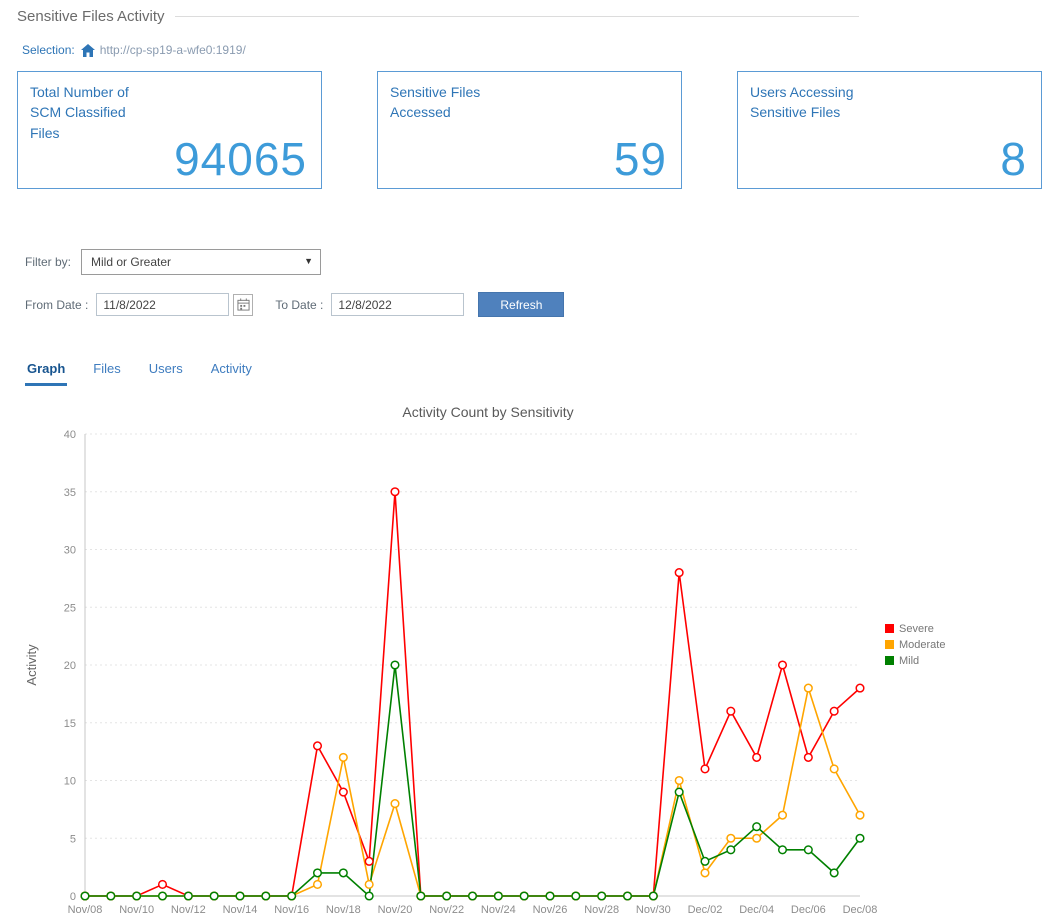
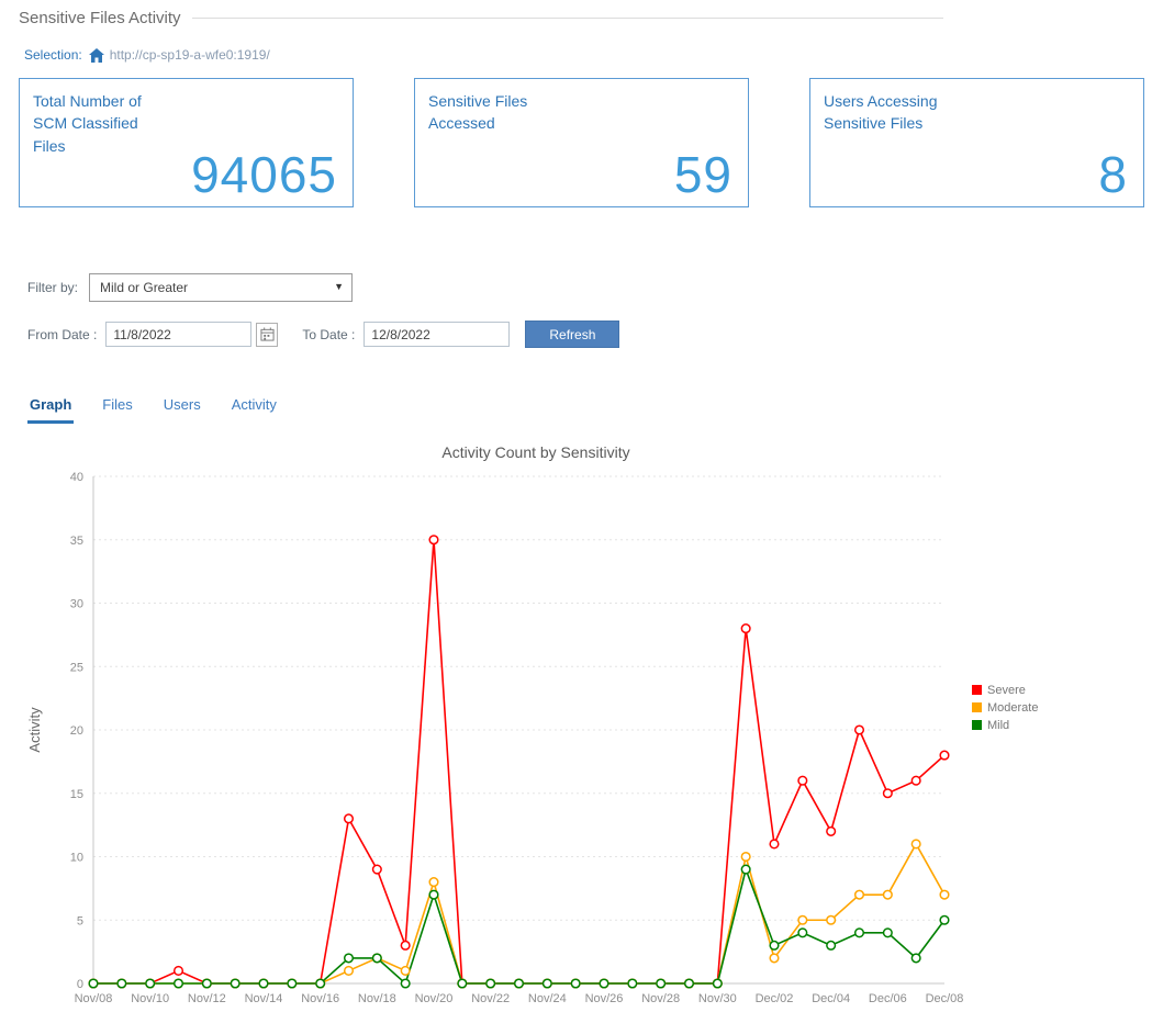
Moderate/Nov/18: 12 -> 2
Mild/Nov/20: 20 -> 7
Mild/Dec/04: 6 -> 3
Severe/Dec/06: 12 -> 15
Moderate/Dec/06: 18 -> 7
